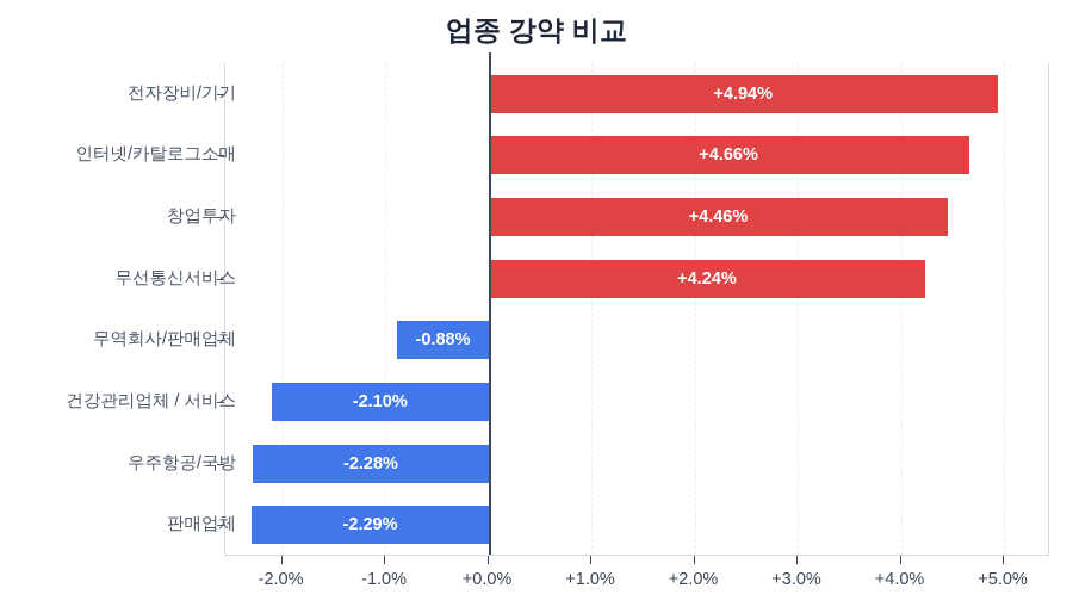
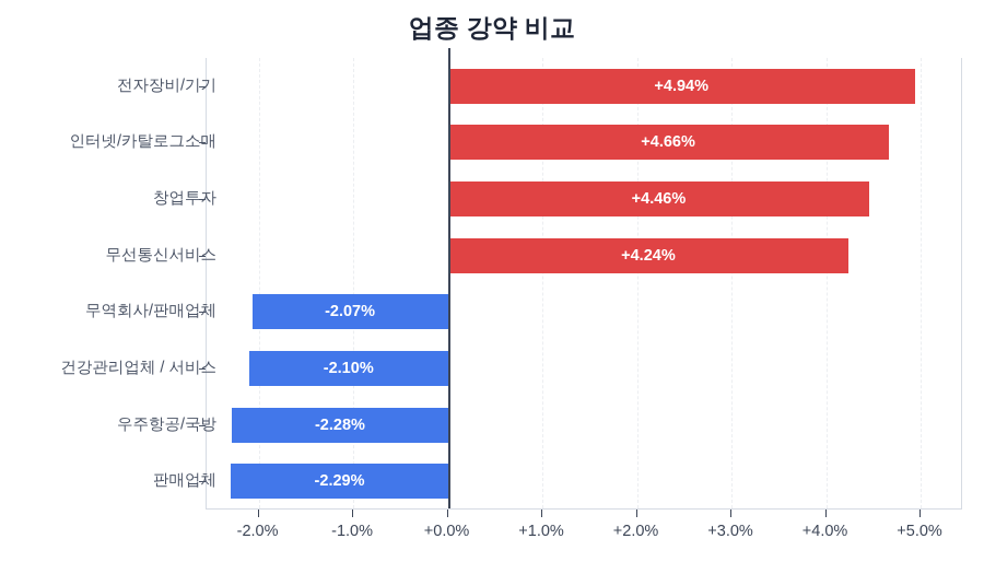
무역회사/판매업체: -0.88% -> -2.07%
